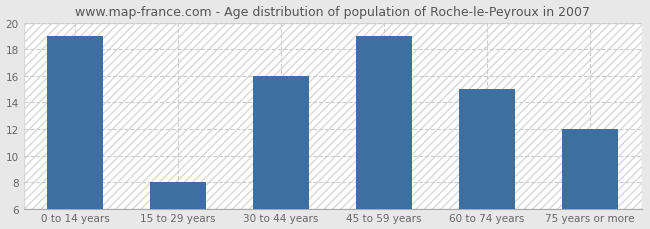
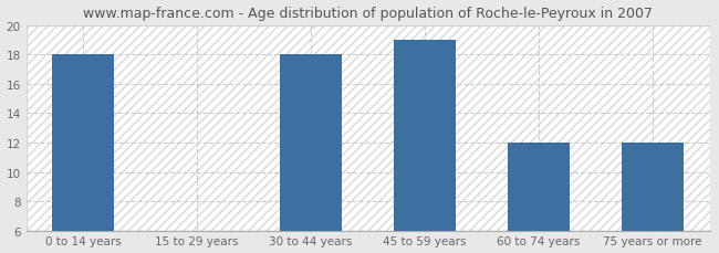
0 to 14 years: 19 -> 18
15 to 29 years: 8 -> 6
30 to 44 years: 16 -> 18
60 to 74 years: 15 -> 12
